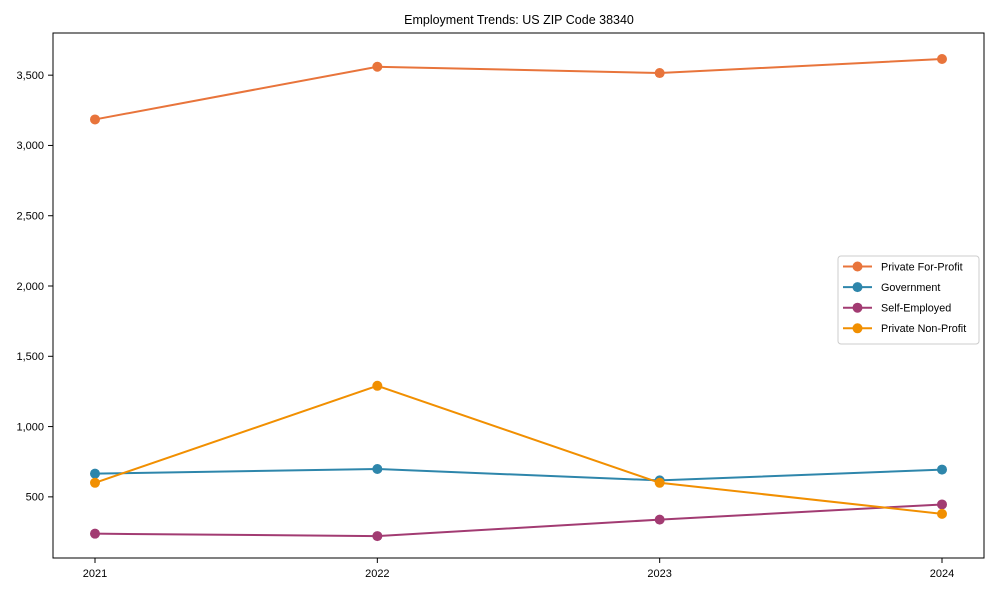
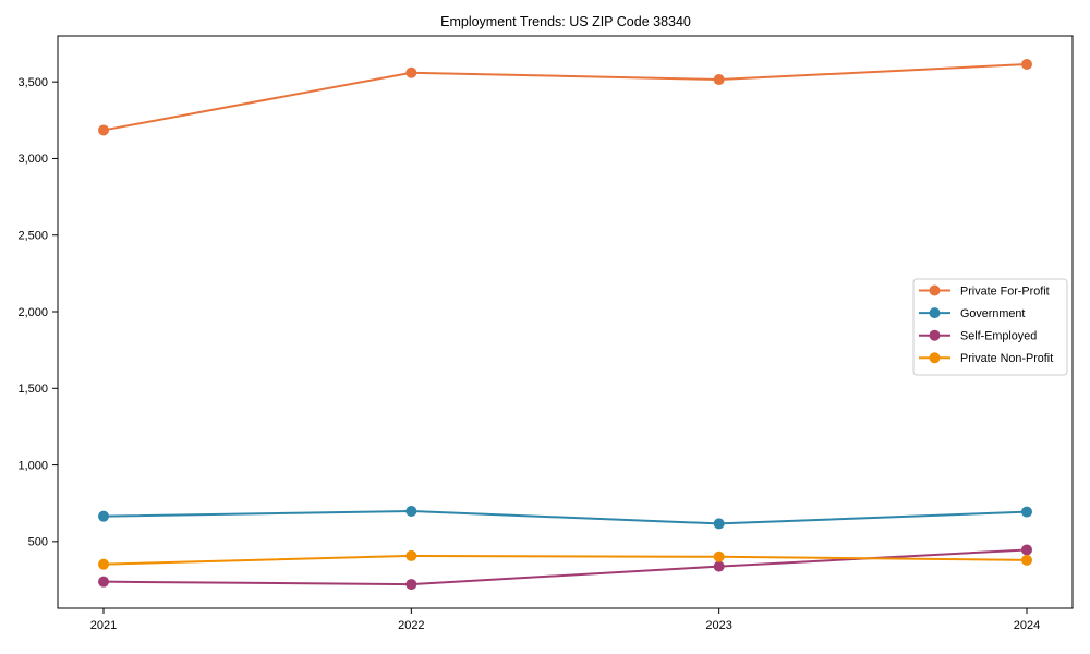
Private Non-Profit/2021: 600 -> 350
Private Non-Profit/2022: 1290 -> 410
Private Non-Profit/2023: 600 -> 400
